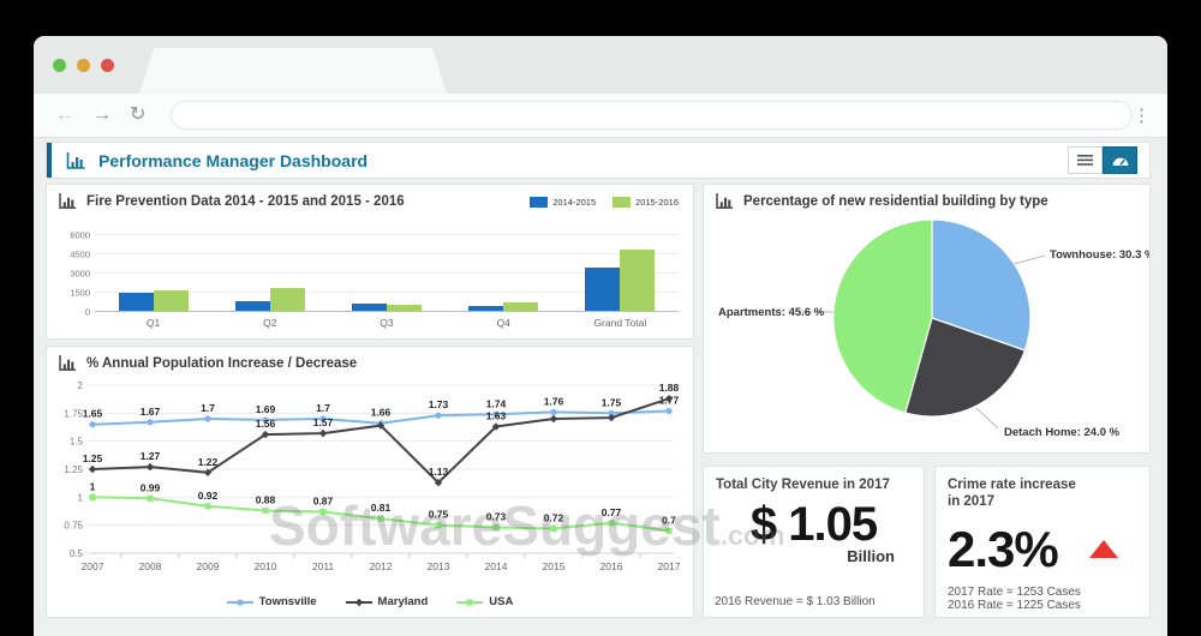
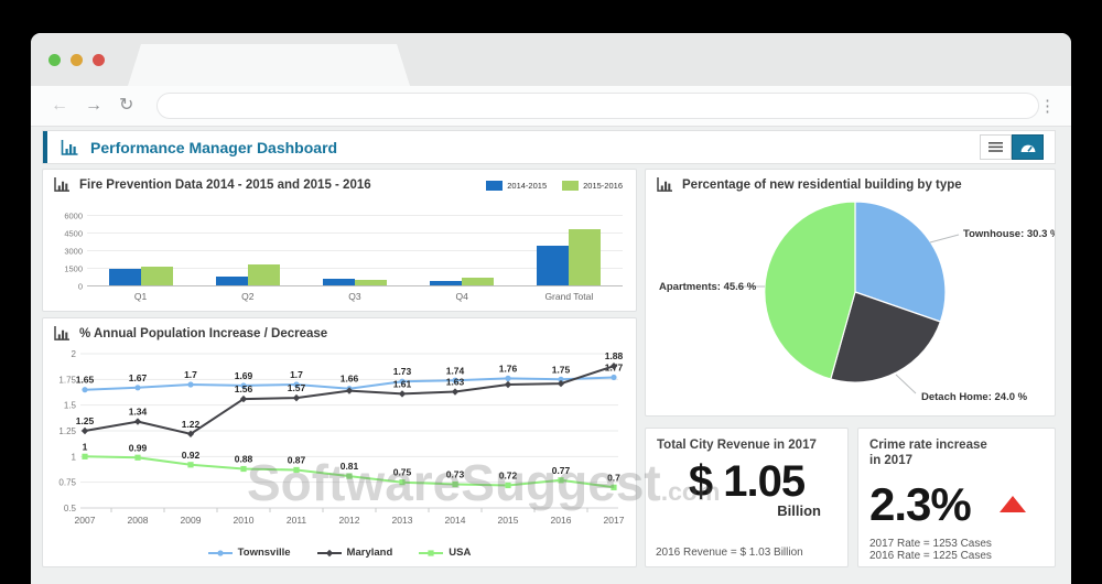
% Annual Population Increase / Decrease/Maryland/2008: 1.27 -> 1.34
% Annual Population Increase / Decrease/Maryland/2013: 1.13 -> 1.61
